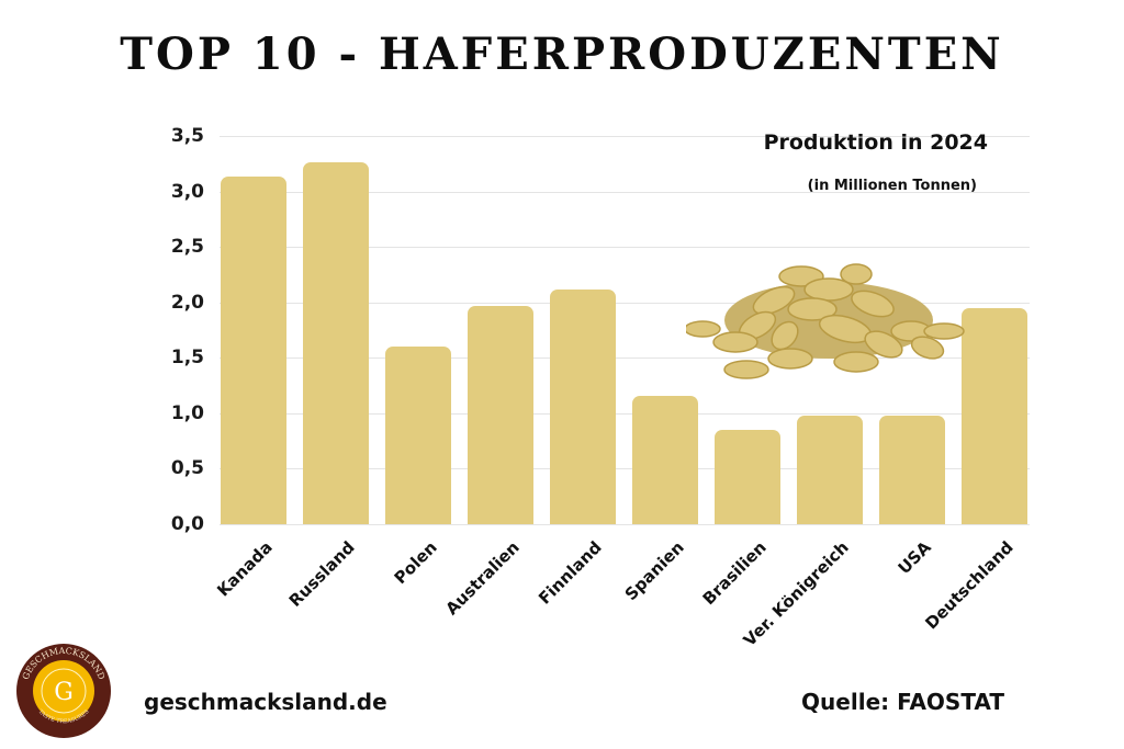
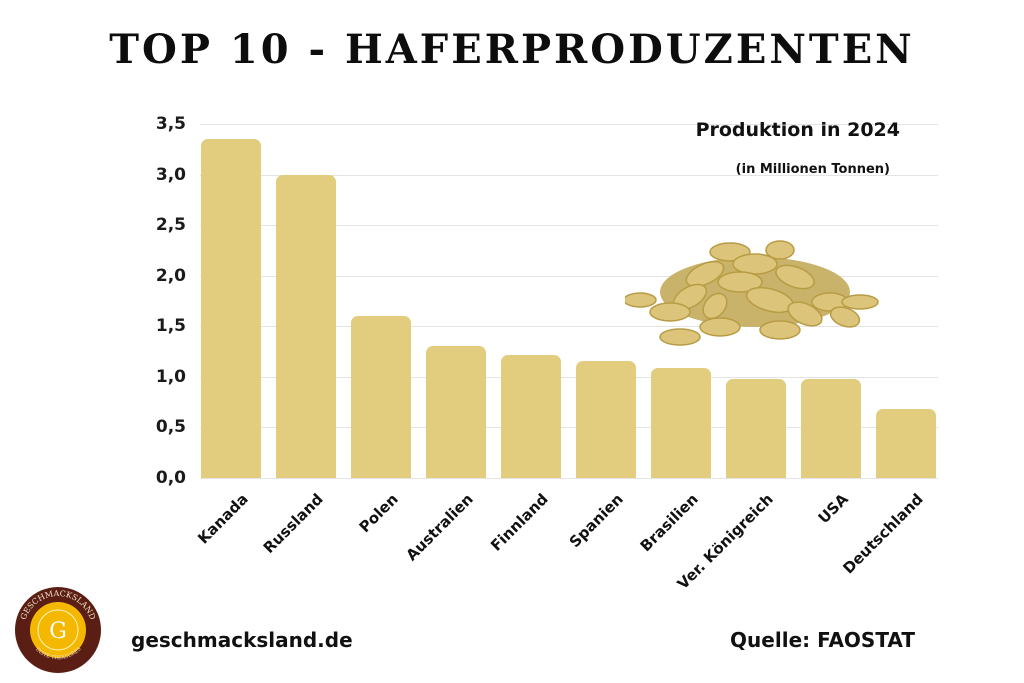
Kanada: 3,14 -> 3,35
Russland: 3,26 -> 3,00
Australien: 1,97 -> 1,31
Finnland: 2,12 -> 1,22
Brasilien: 0,85 -> 1,09
Deutschland: 1,95 -> 0,68
